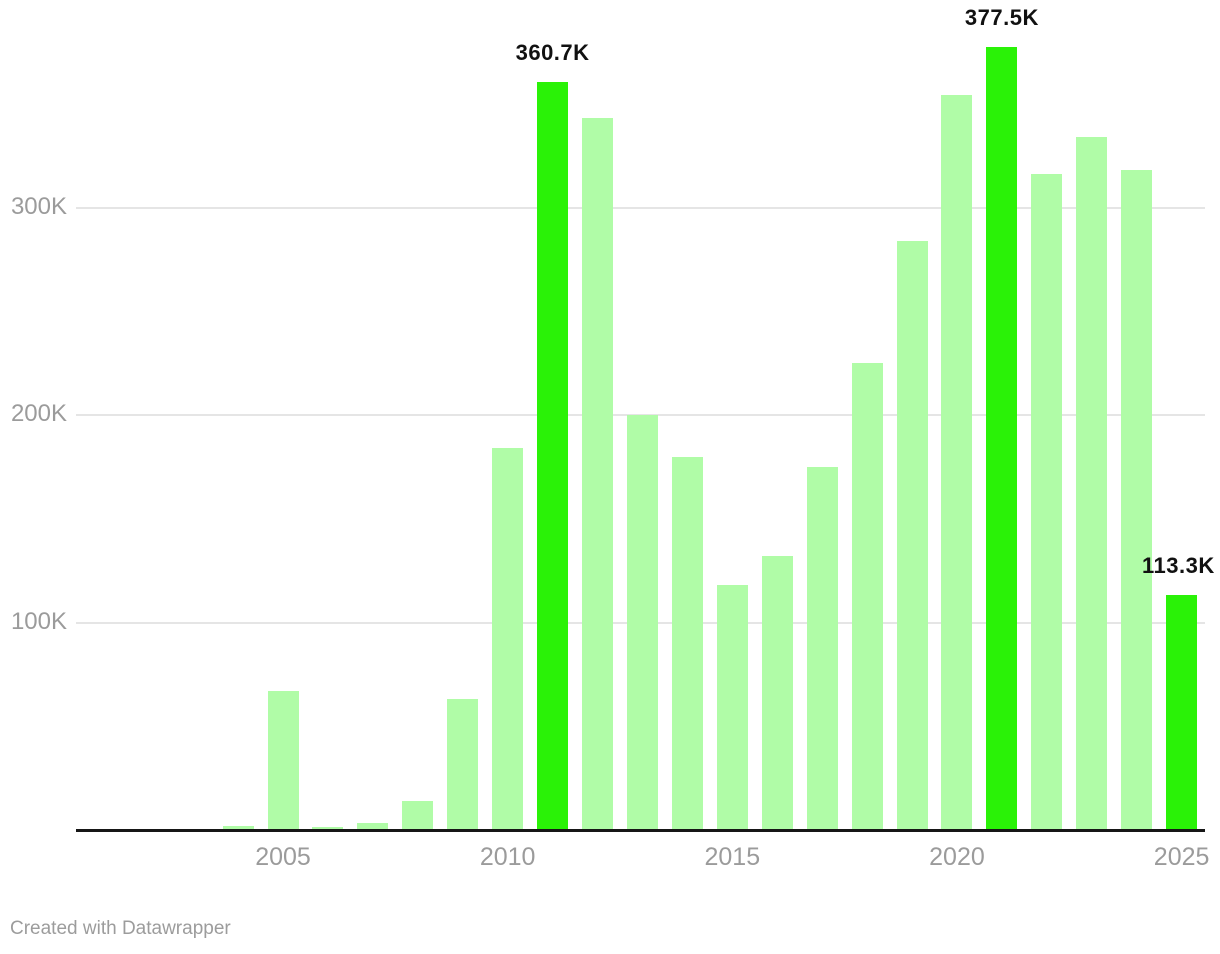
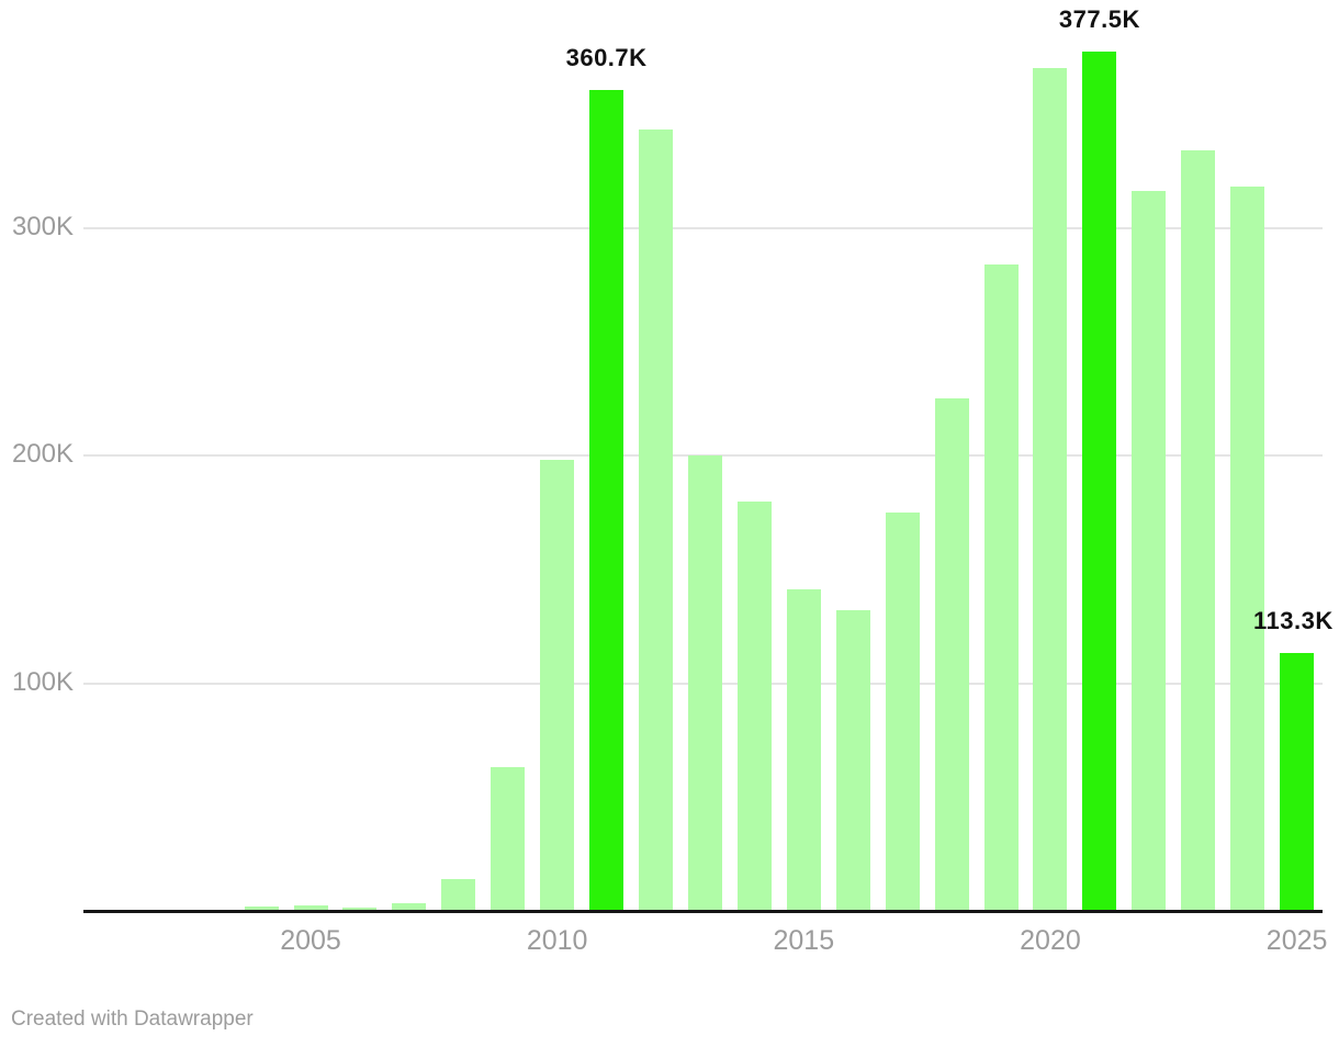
2005: 67K -> 2K
2010: 184K -> 198K
2015: 118K -> 141K
2020: 354K -> 370K
